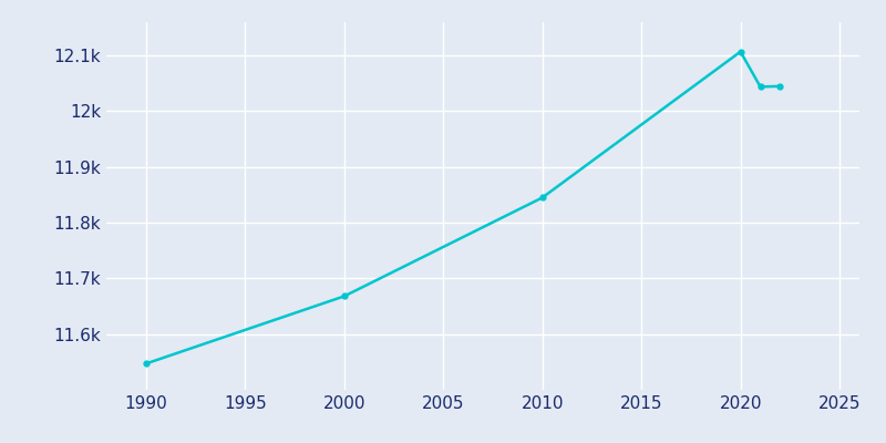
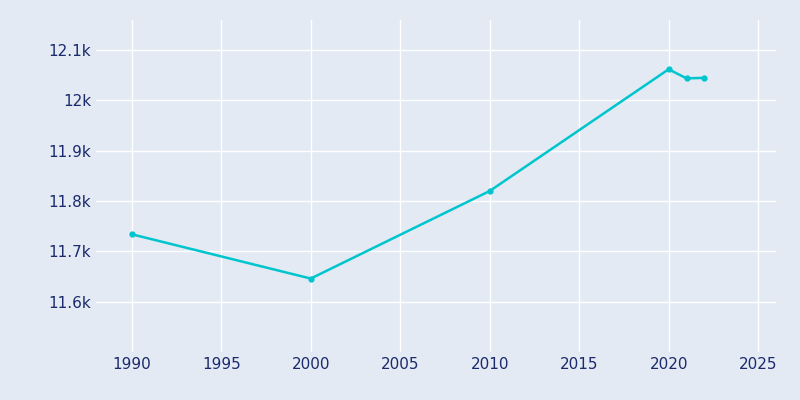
1990: 11.547k -> 11.734k
2000: 11.668k -> 11.646k
2010: 11.845k -> 11.820k
2020: 12.107k -> 12.062k
